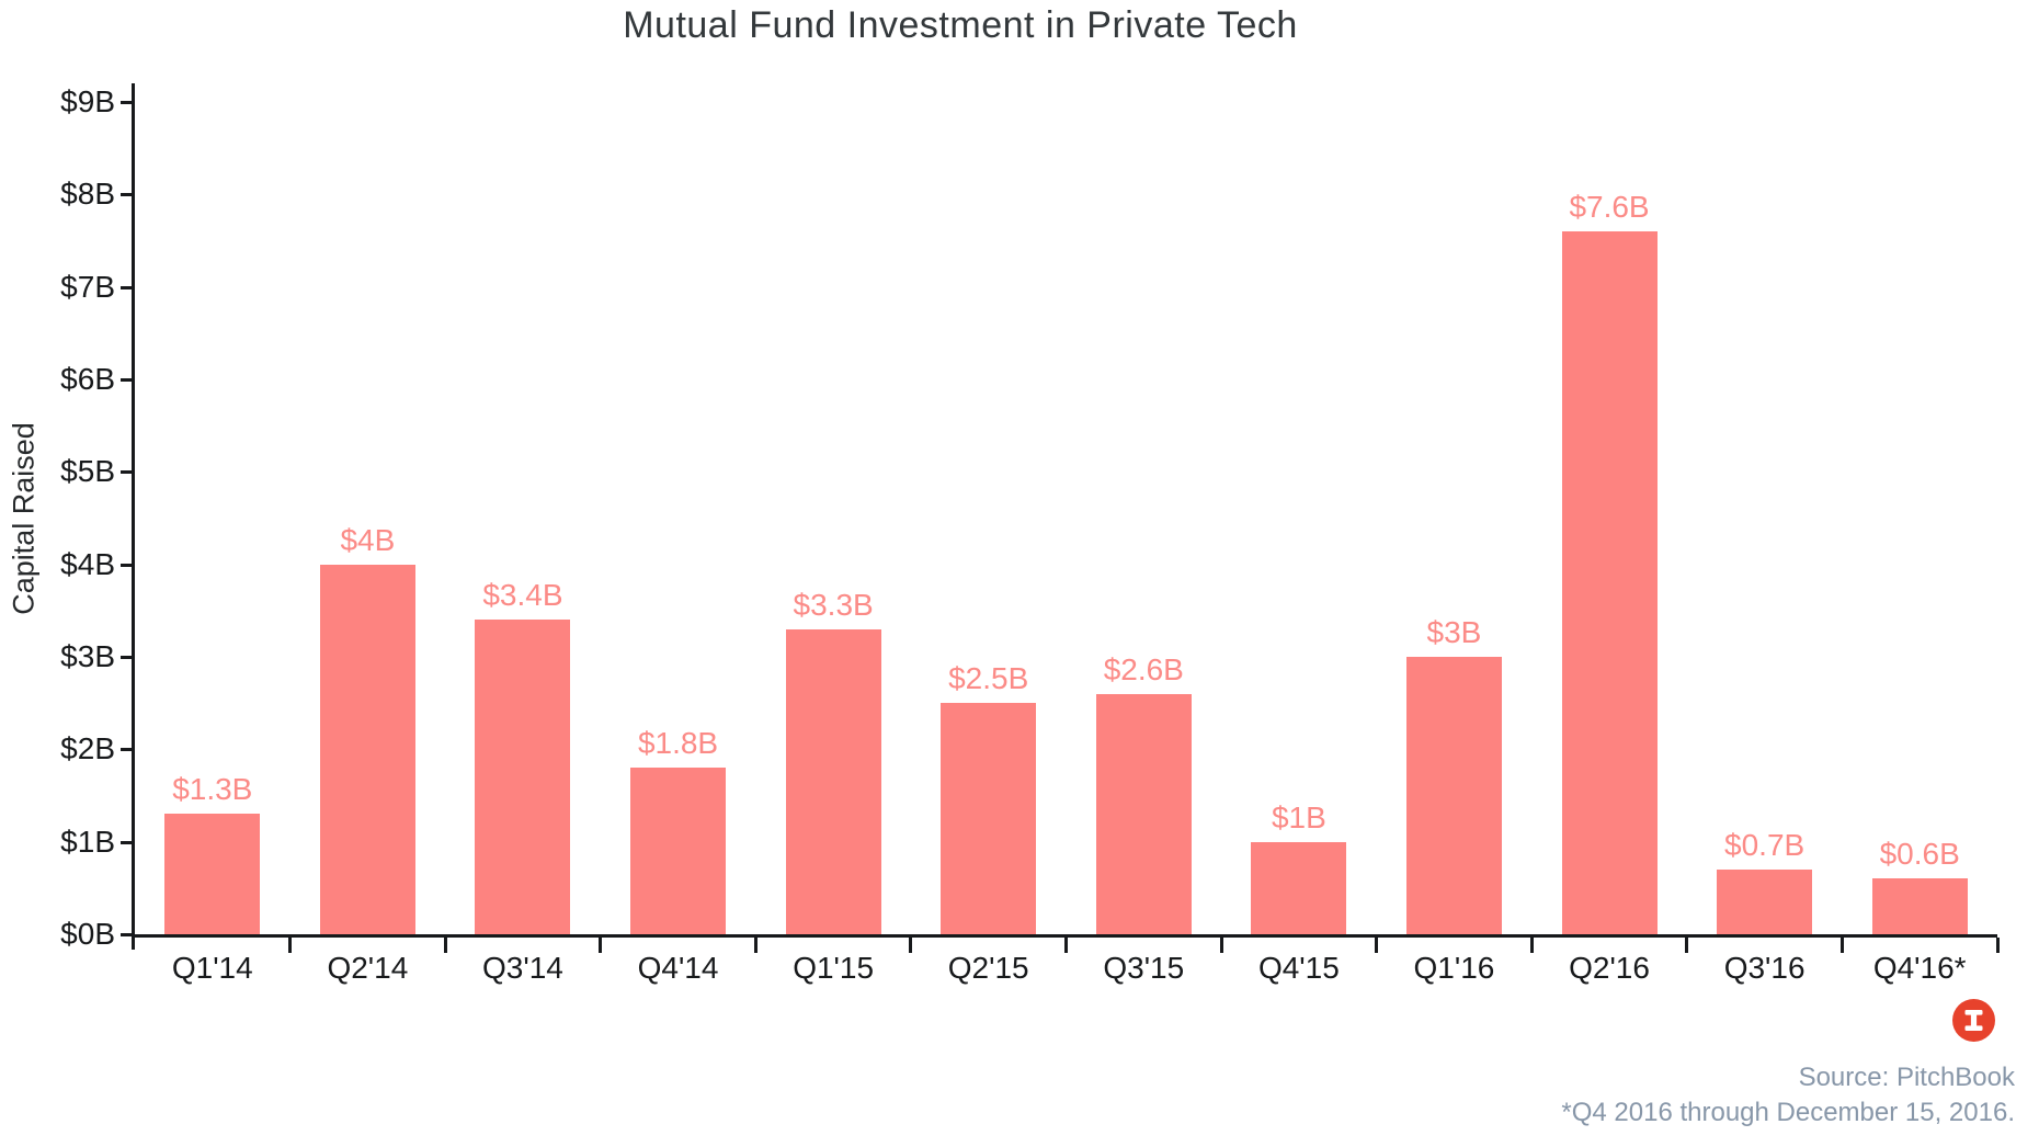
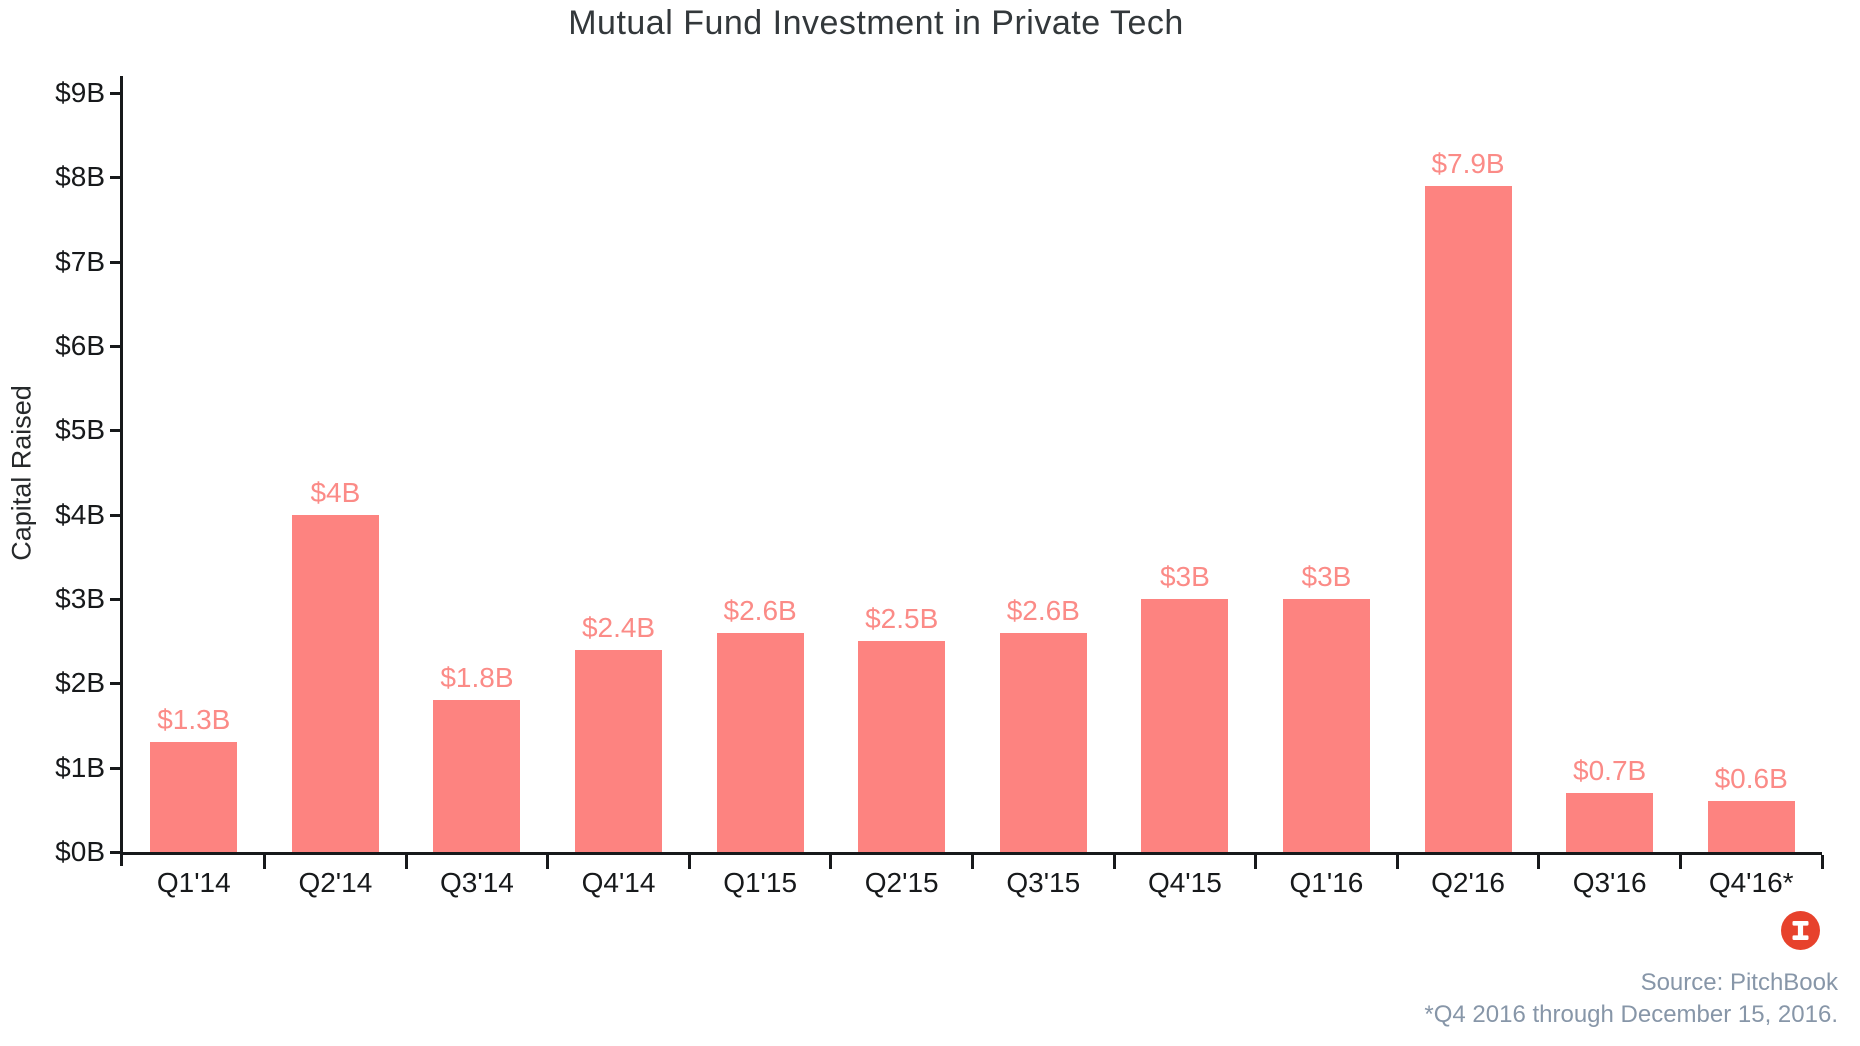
Q3'14: $3.4B -> $1.8B
Q4'14: $1.8B -> $2.4B
Q1'15: $3.3B -> $2.6B
Q4'15: $1B -> $3B
Q2'16: $7.6B -> $7.9B
